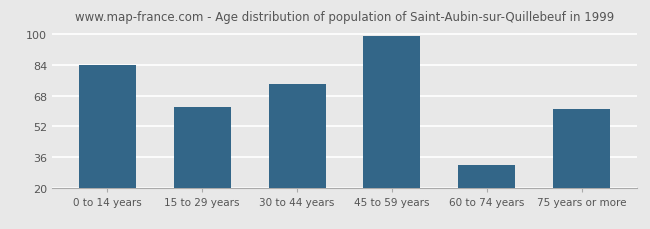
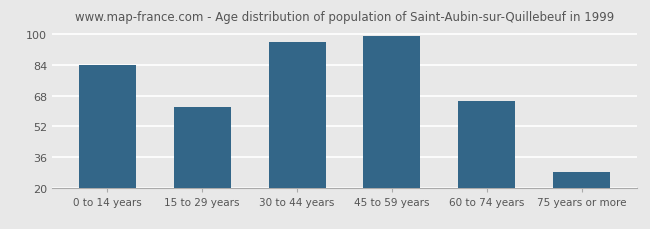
30 to 44 years: 74 -> 96
60 to 74 years: 32 -> 65
75 years or more: 61 -> 28
